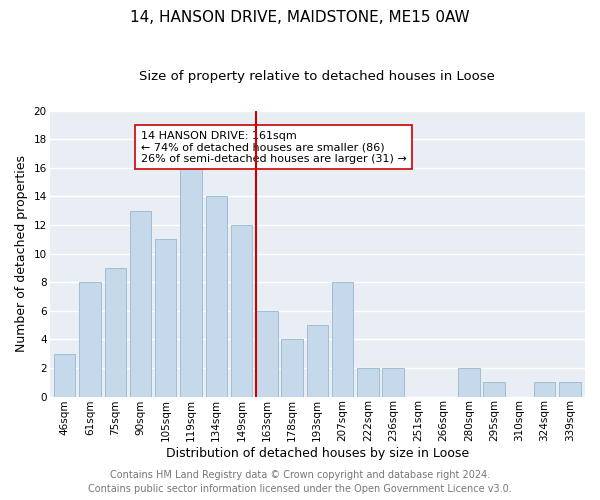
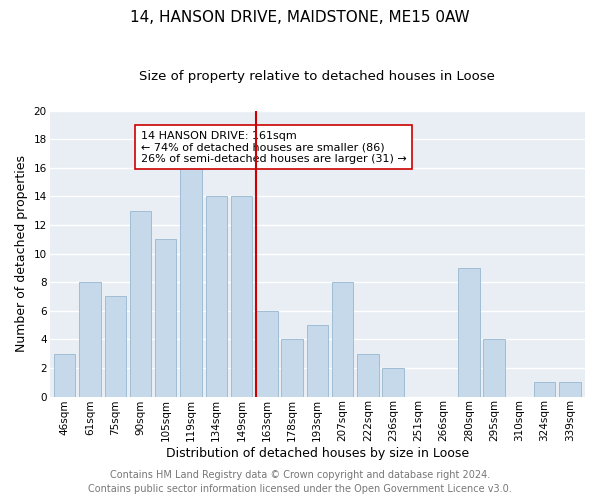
75sqm: 9 -> 7
149sqm: 12 -> 14
222sqm: 2 -> 3
280sqm: 2 -> 9
295sqm: 1 -> 4
